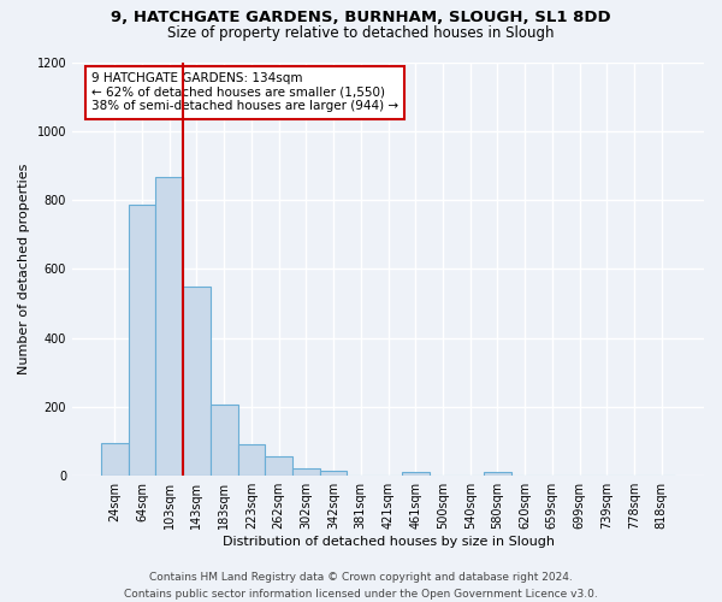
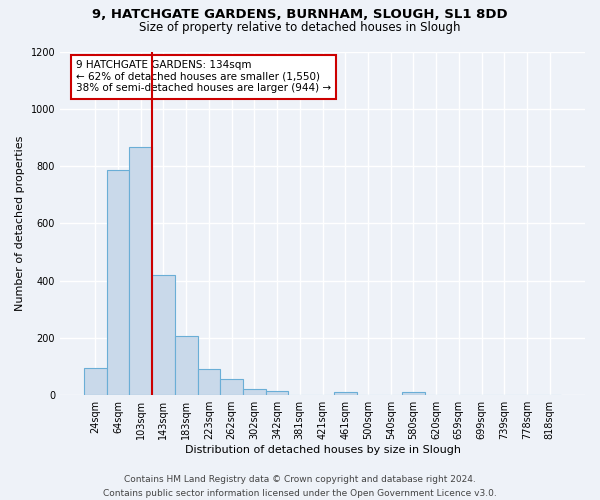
143sqm: 550 -> 420
